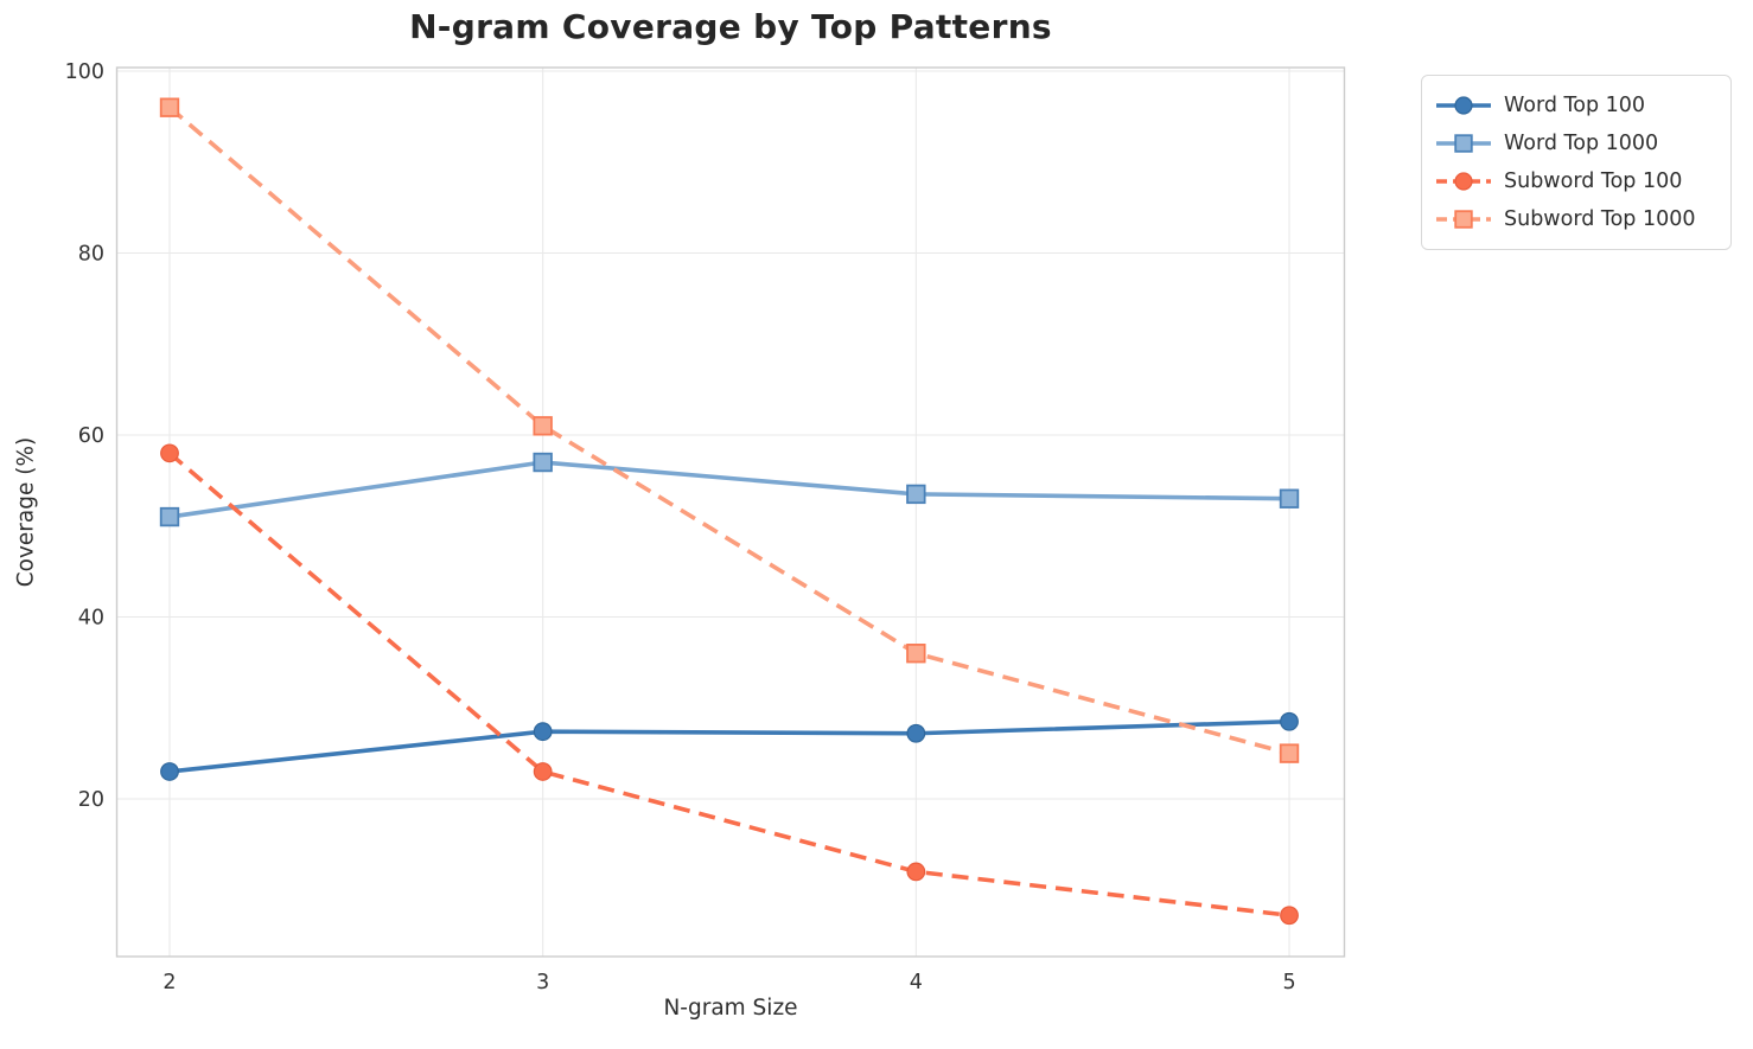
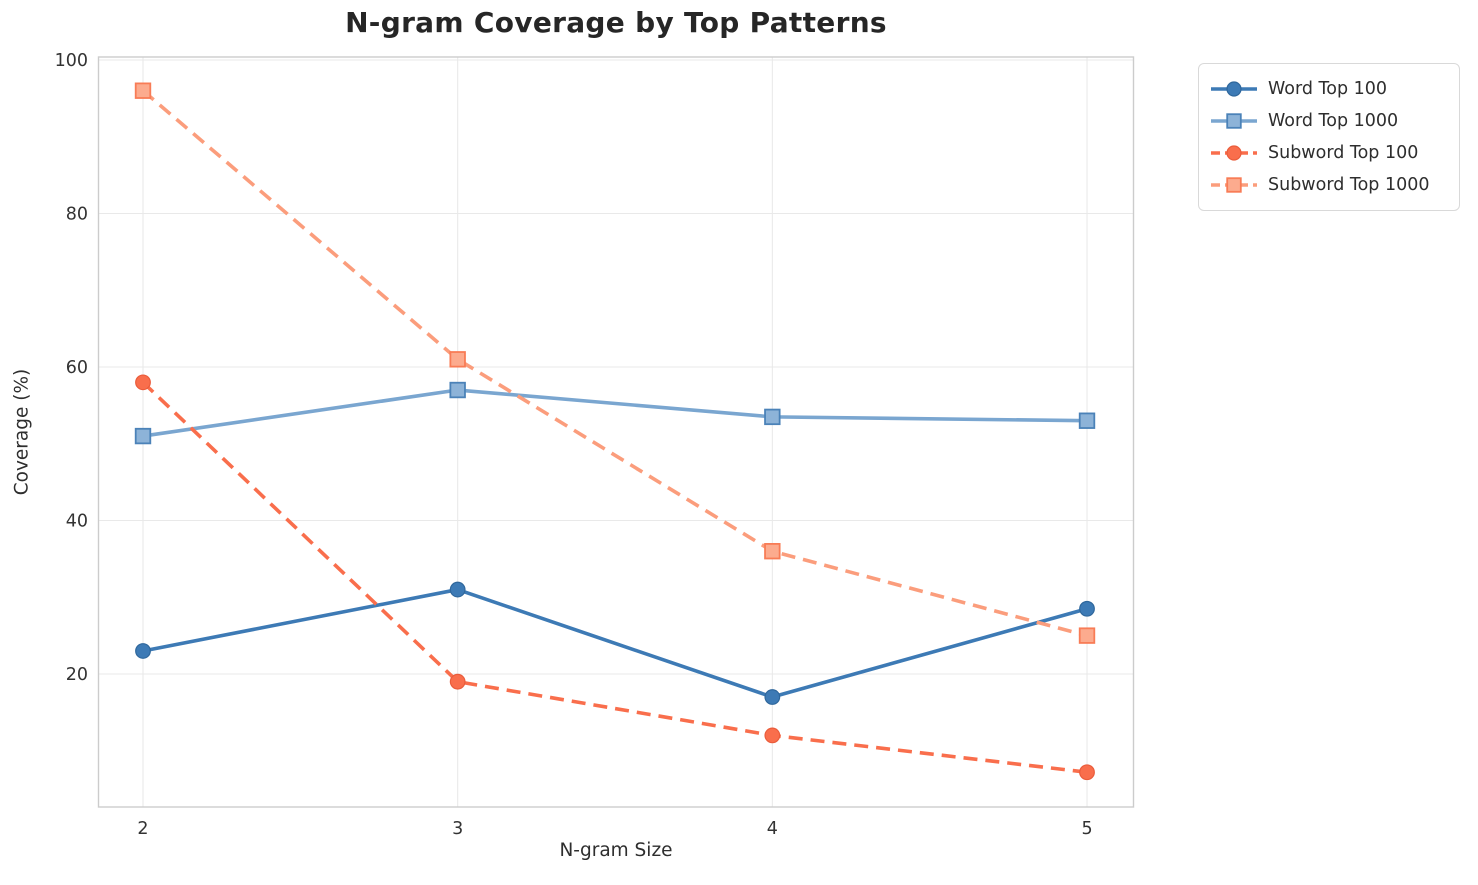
Word Top 100/3: 27 -> 31
Subword Top 100/3: 23 -> 19
Word Top 100/4: 27 -> 17
